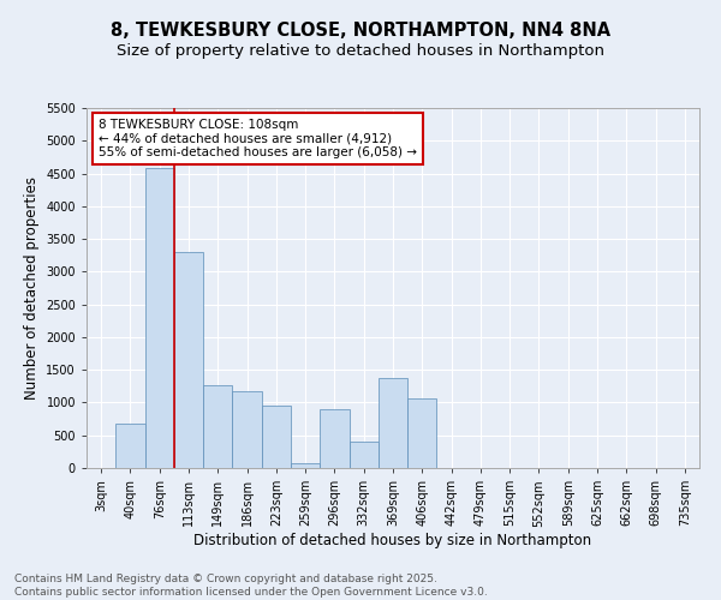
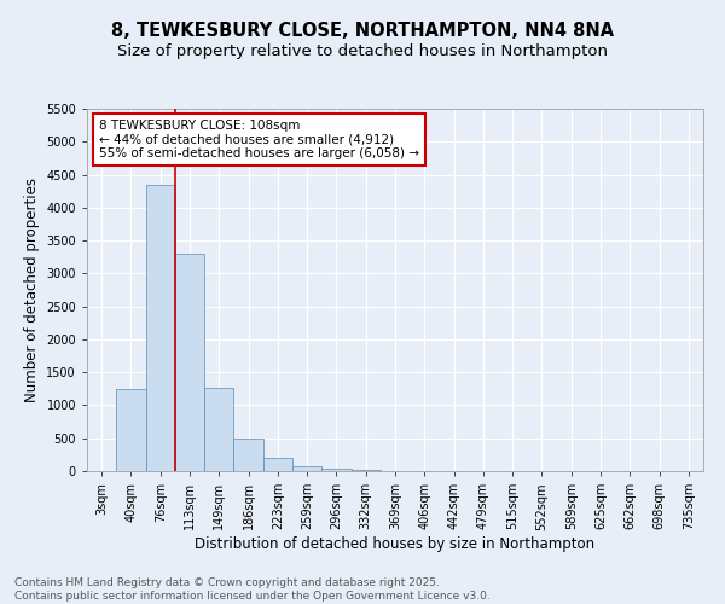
40sqm: 680 -> 1250
76sqm: 4580 -> 4350
186sqm: 1180 -> 490
223sqm: 960 -> 200
296sqm: 900 -> 40
332sqm: 400 -> 10
369sqm: 1380 -> 0
406sqm: 1060 -> 0
